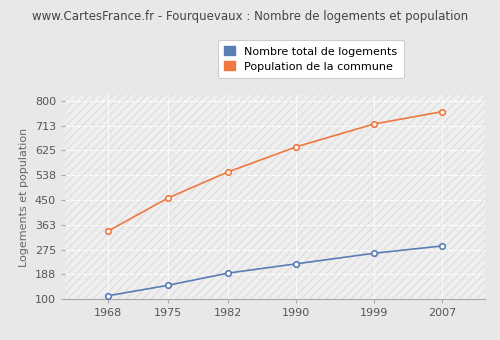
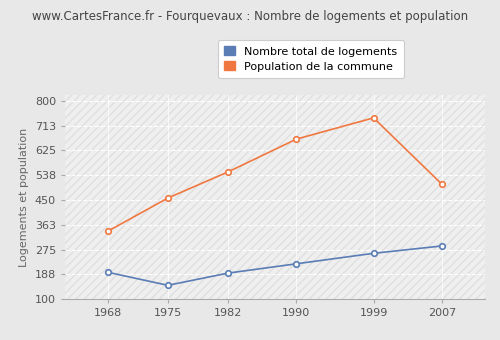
Nombre total de logements/1968: 112 -> 195
Population de la commune/1990: 638 -> 665
Population de la commune/1999: 718 -> 740
Population de la commune/2007: 762 -> 505
